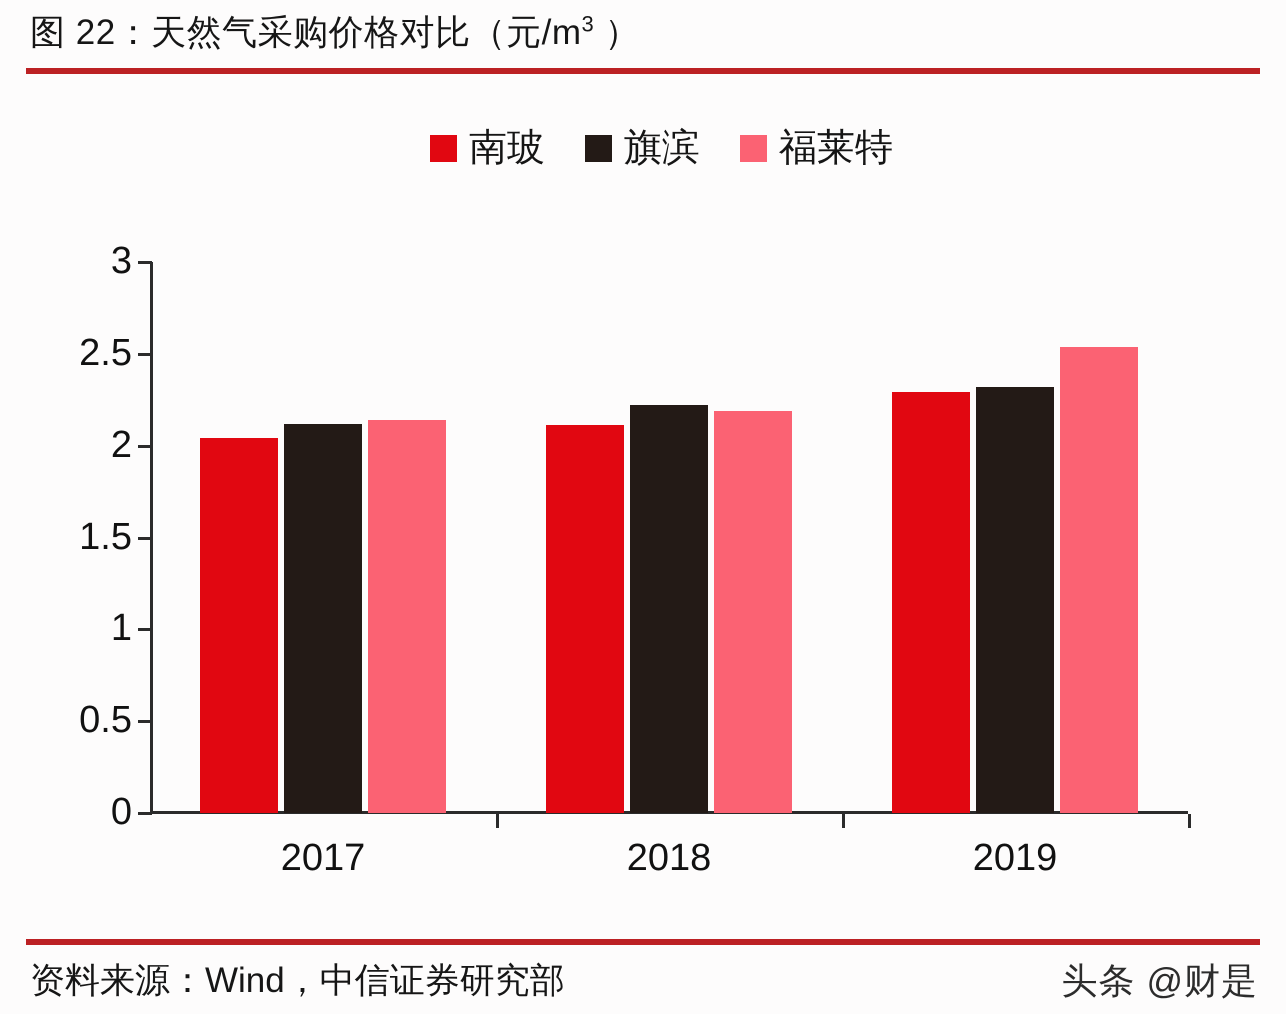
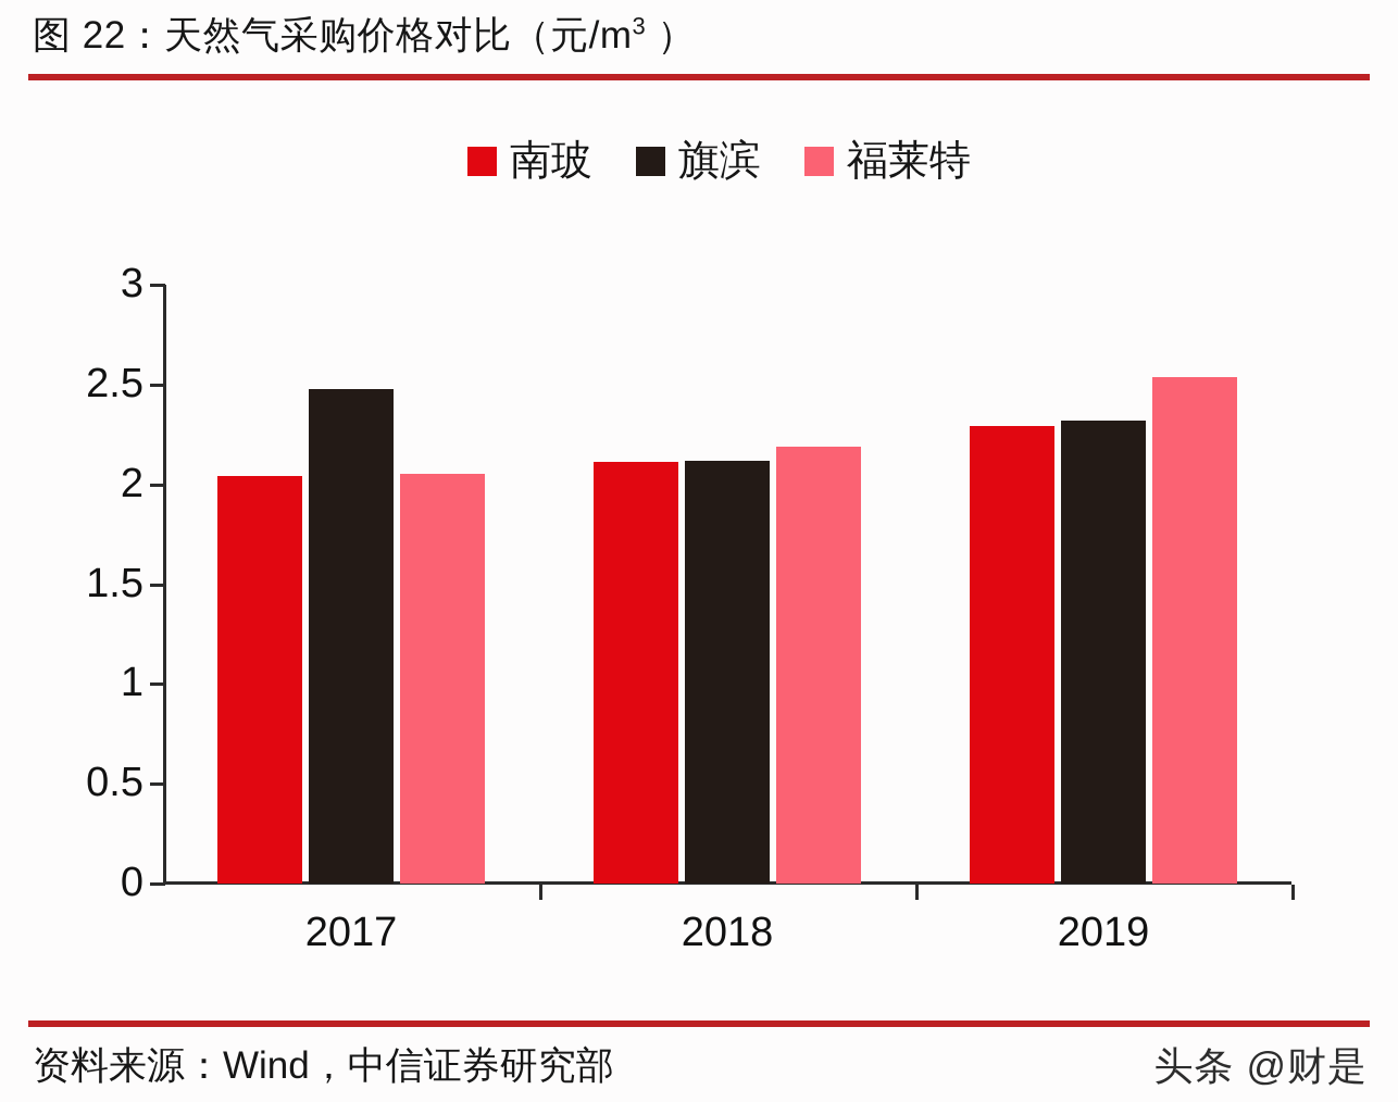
旗滨/2017: 2.12 -> 2.48
福莱特/2017: 2.14 -> 2.05
旗滨/2018: 2.22 -> 2.12
